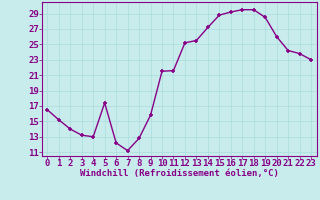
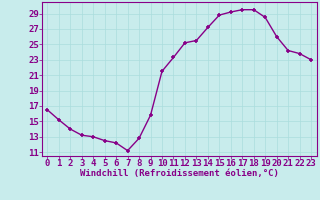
5: 17.4 -> 12.5
11: 21.6 -> 23.3
